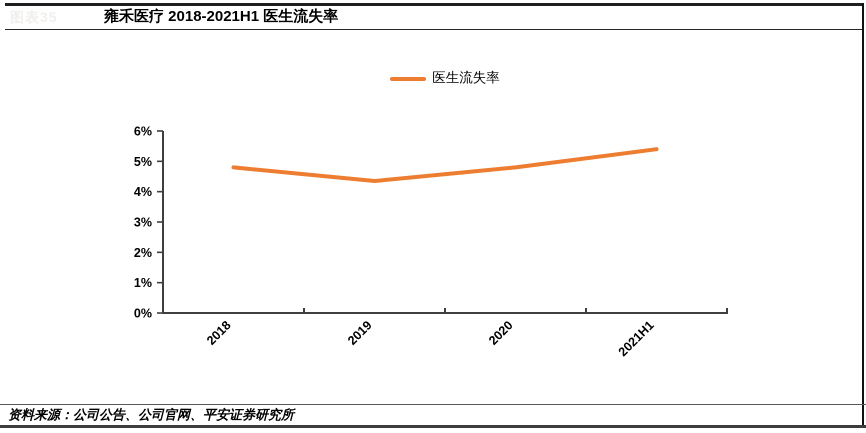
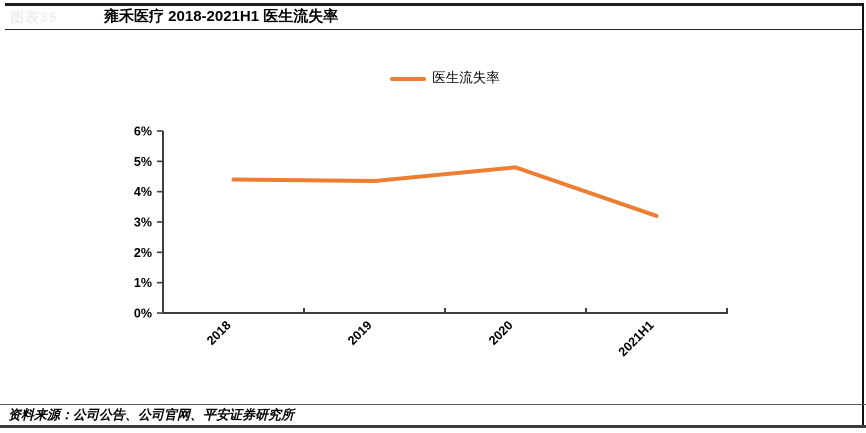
2018: 4.8% -> 4.4%
2021H1: 5.4% -> 3.2%
